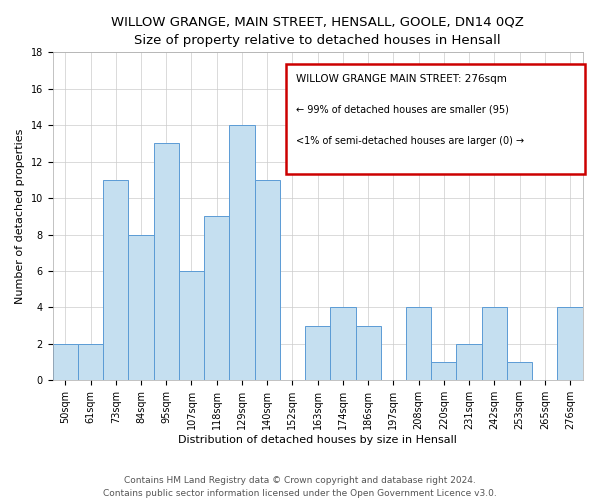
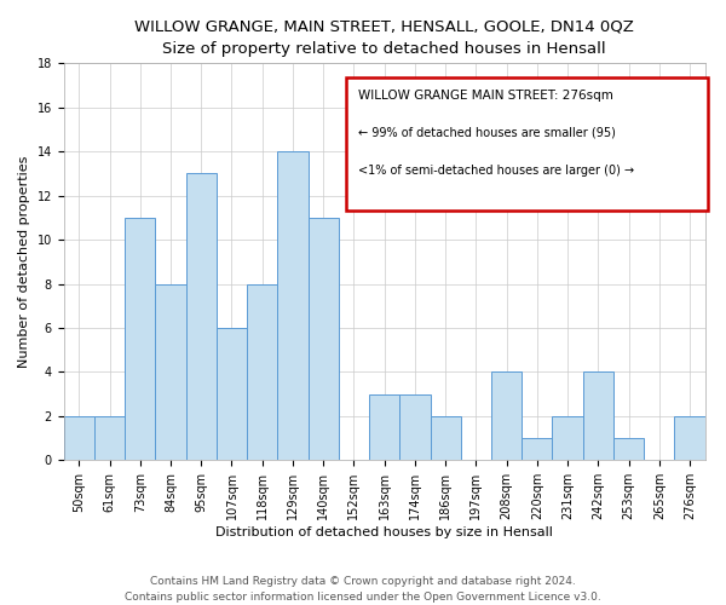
118sqm: 9 -> 8
174sqm: 4 -> 3
186sqm: 3 -> 2
276sqm: 4 -> 2
